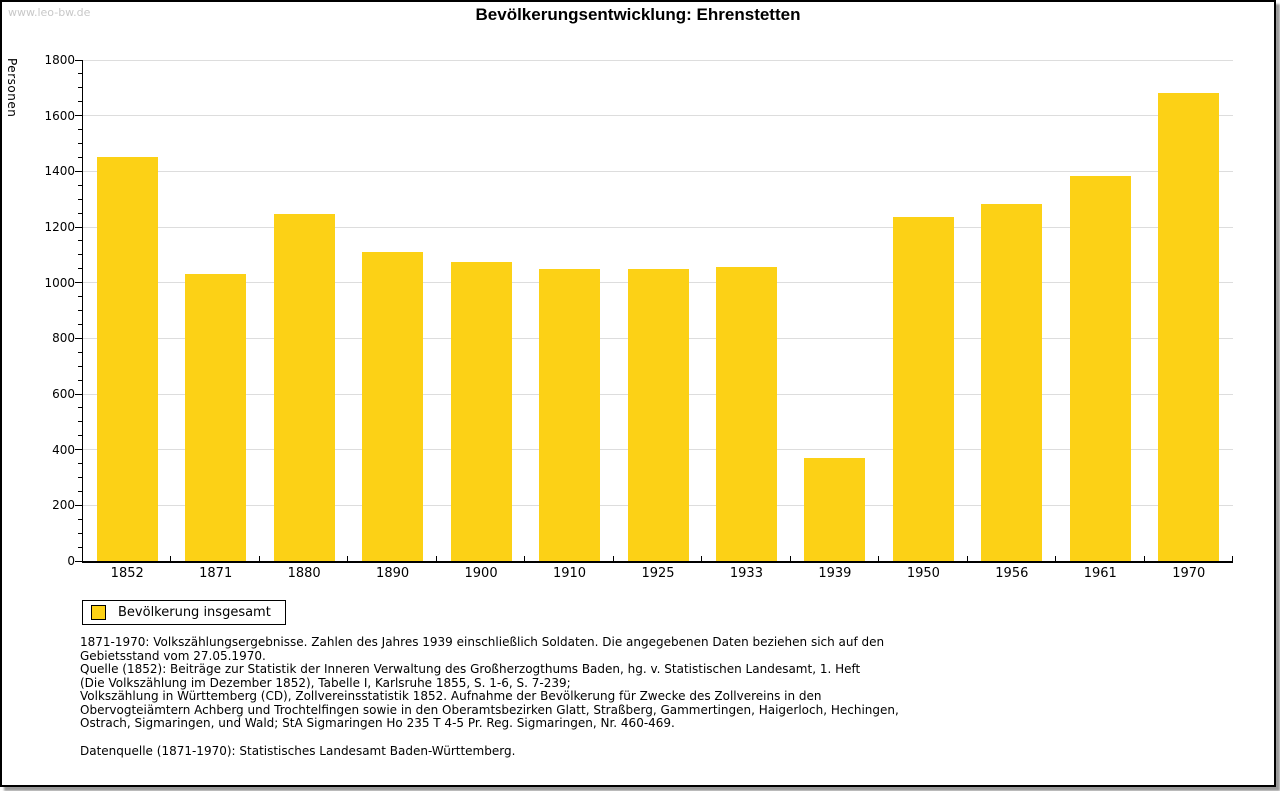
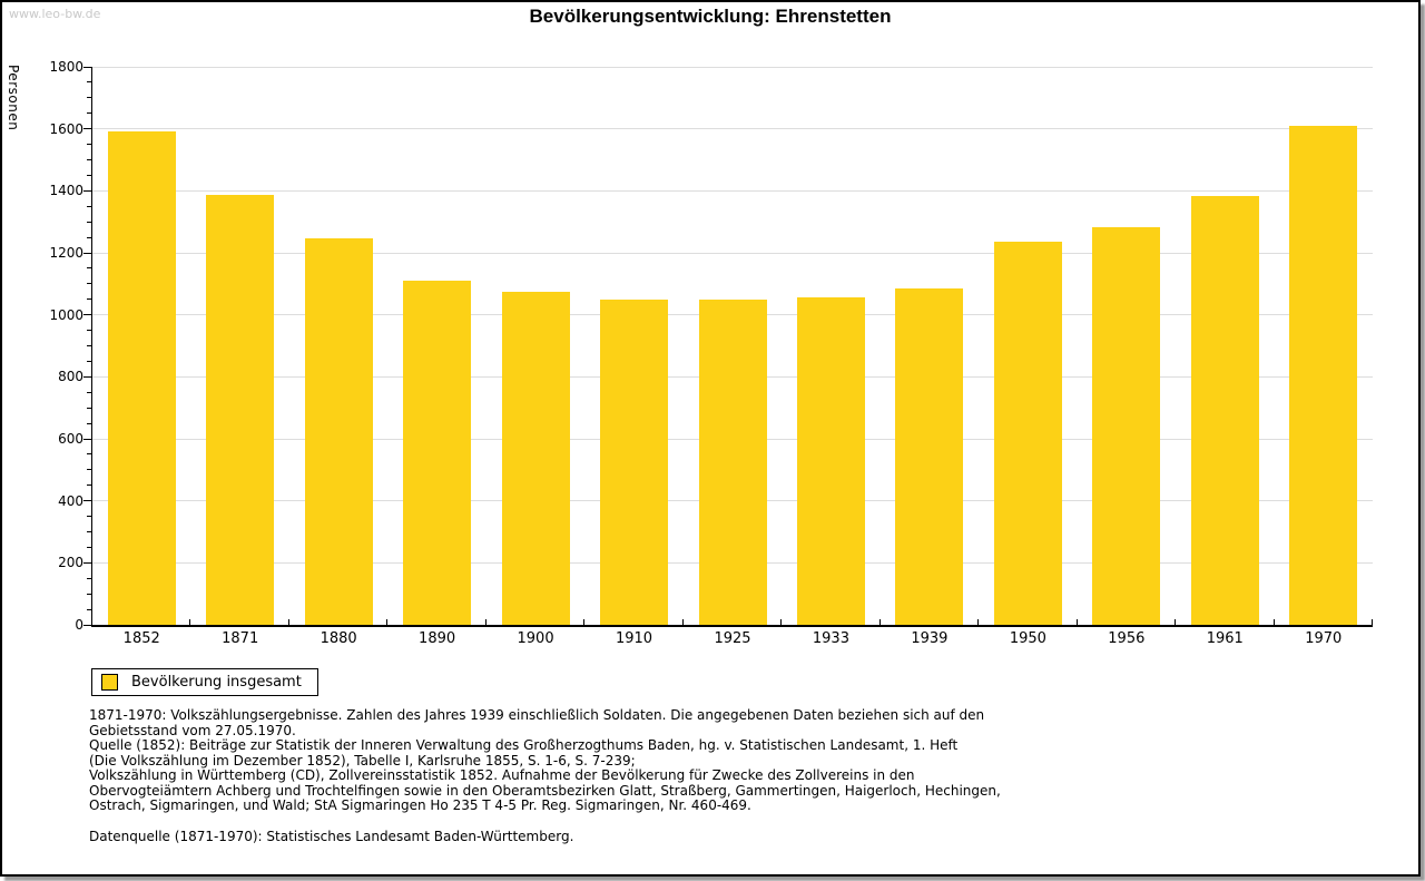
1852: 1450 -> 1590
1871: 1030 -> 1390
1939: 370 -> 1090
1970: 1680 -> 1610
